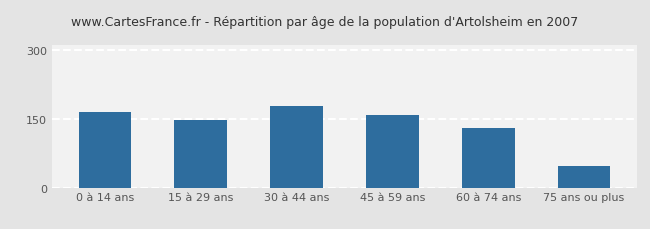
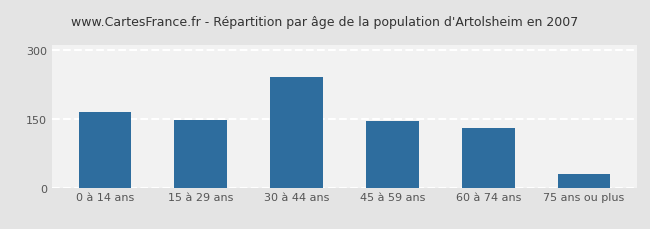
30 à 44 ans: 178 -> 240
45 à 59 ans: 157 -> 145
75 ans ou plus: 47 -> 30
